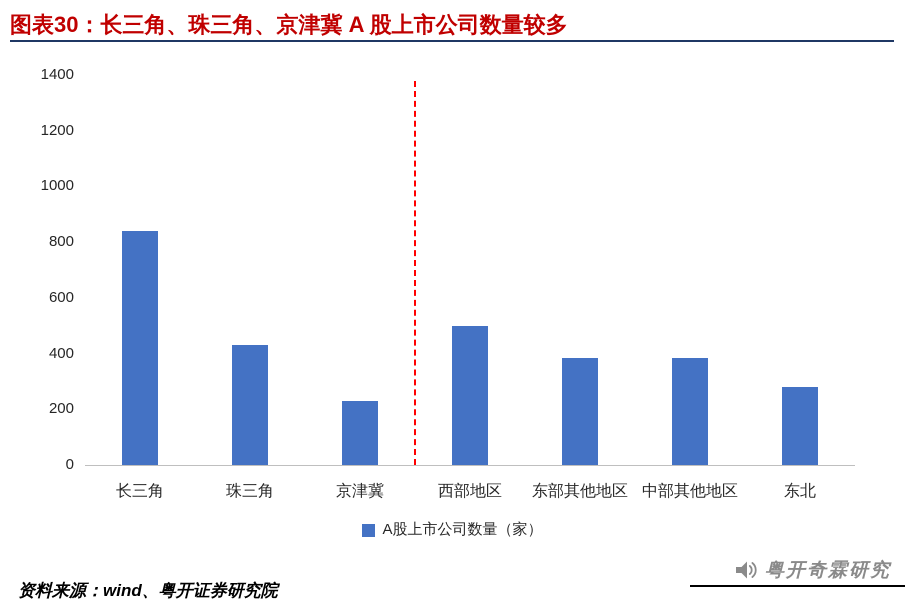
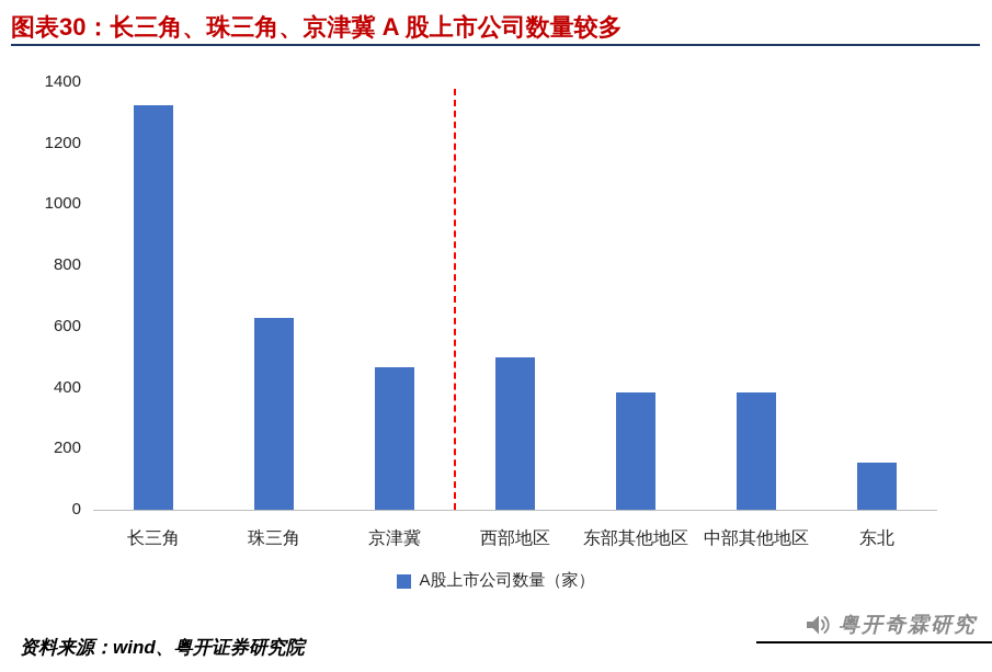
长三角: 840 -> 1320
珠三角: 430 -> 630
京津冀: 230 -> 460
东北: 280 -> 160
